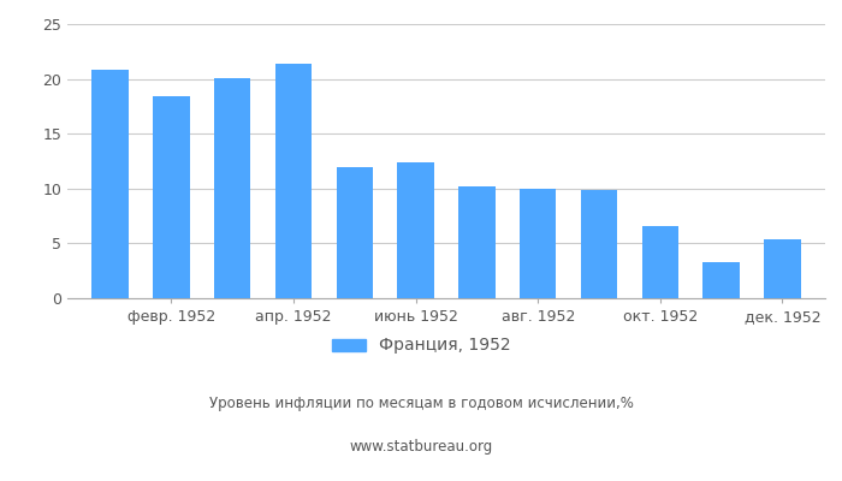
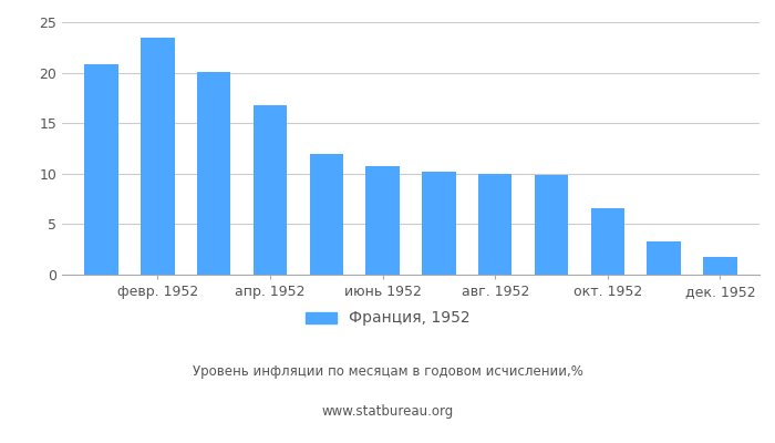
февр. 1952: 18.4 -> 23.5
апр. 1952: 21.4 -> 16.8
июнь 1952: 12.4 -> 10.7
дек. 1952: 5.4 -> 1.7
